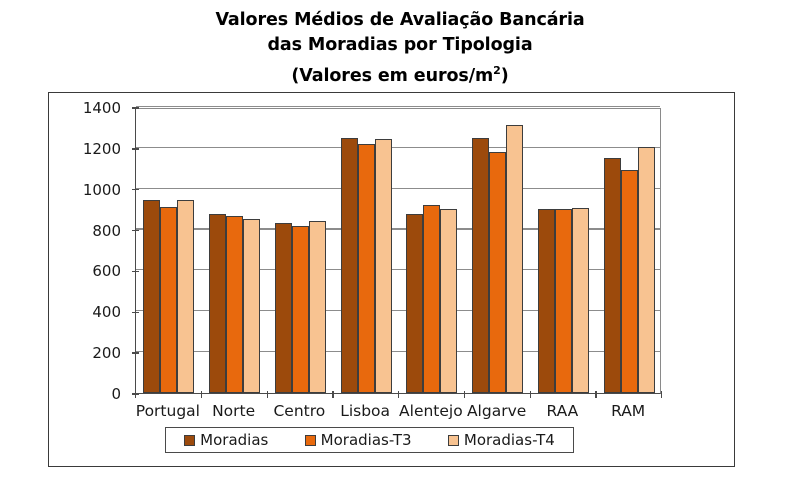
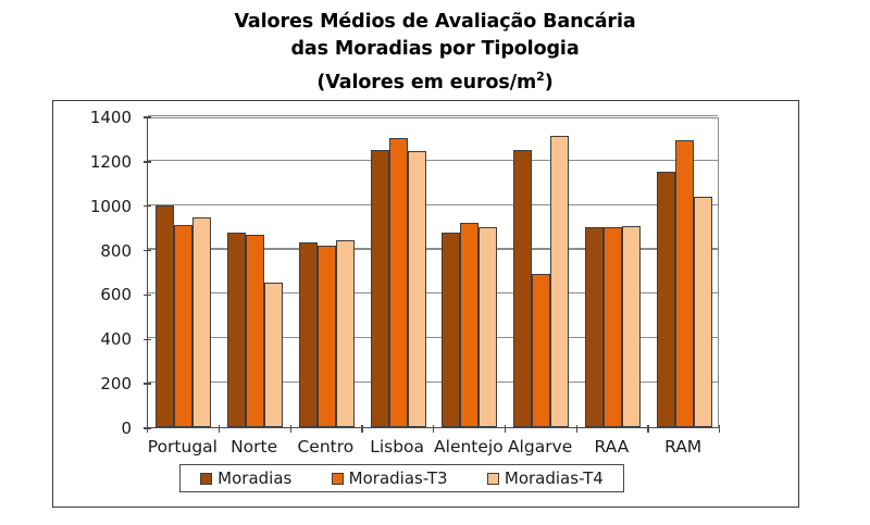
Moradias/Portugal: 940 -> 1000
Moradias-T4/Norte: 850 -> 650
Moradias-T3/Lisboa: 1220 -> 1300
Moradias-T3/Algarve: 1180 -> 690
Moradias-T3/RAM: 1090 -> 1290
Moradias-T4/RAM: 1210 -> 1040
